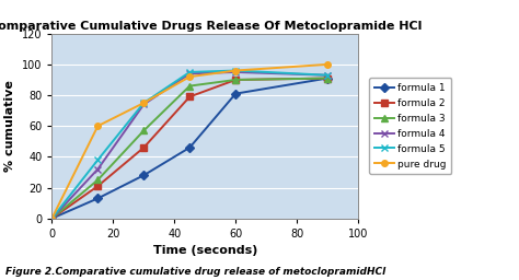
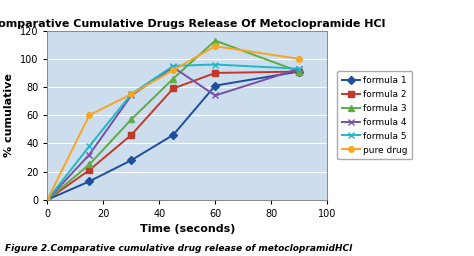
formula 3/60: 90 -> 113
formula 4/60: 95 -> 74
pure drug/60: 96 -> 109
